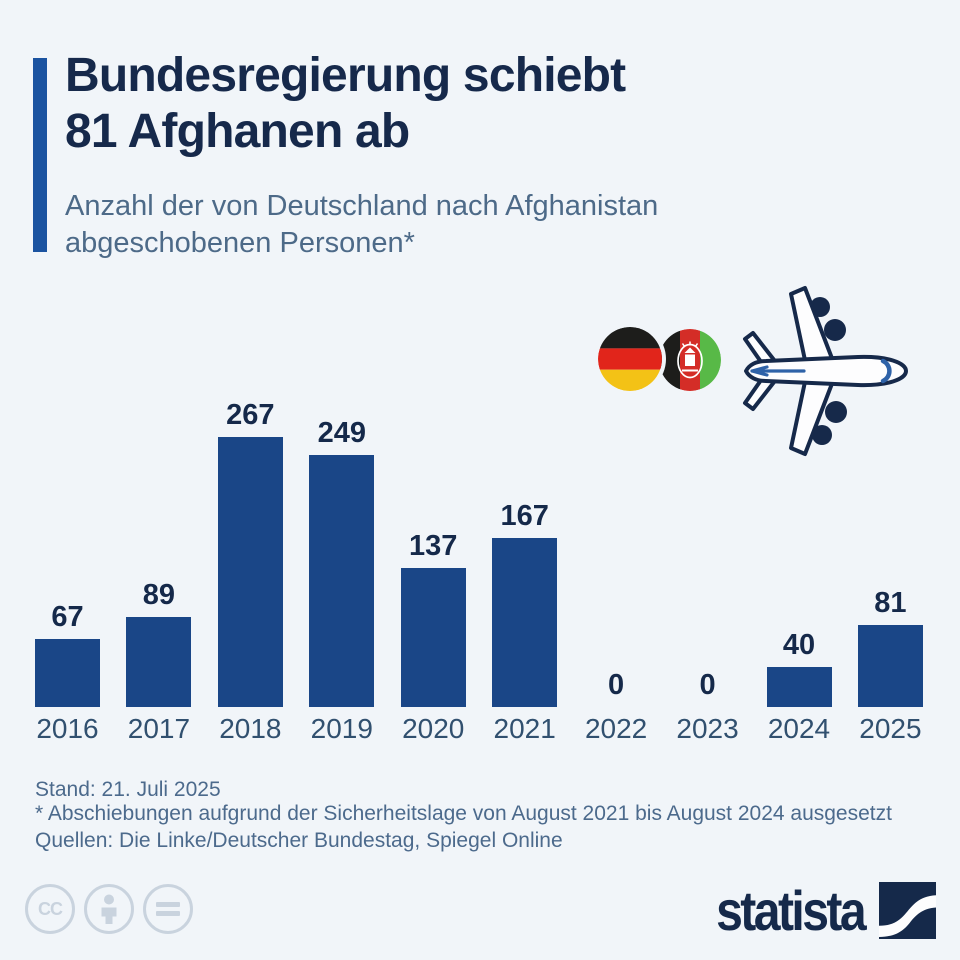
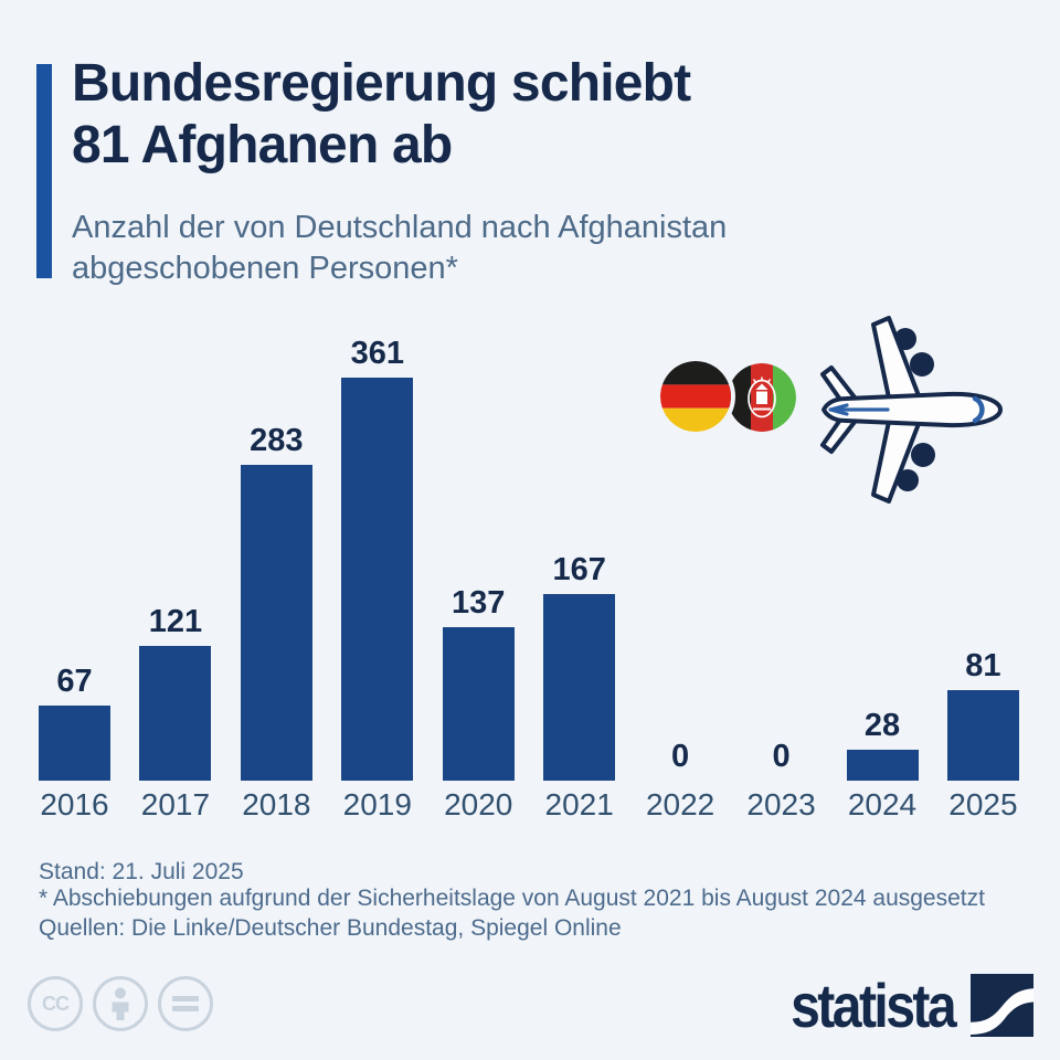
2017: 89 -> 121
2018: 267 -> 283
2019: 249 -> 361
2024: 40 -> 28
